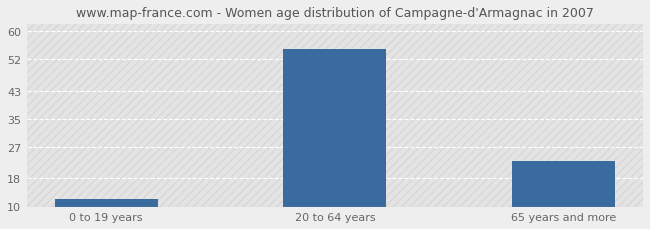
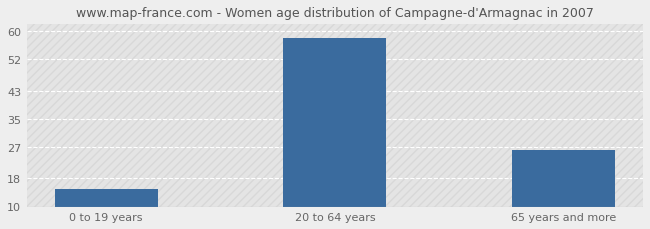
0 to 19 years: 12 -> 15
20 to 64 years: 55 -> 58
65 years and more: 23 -> 26
